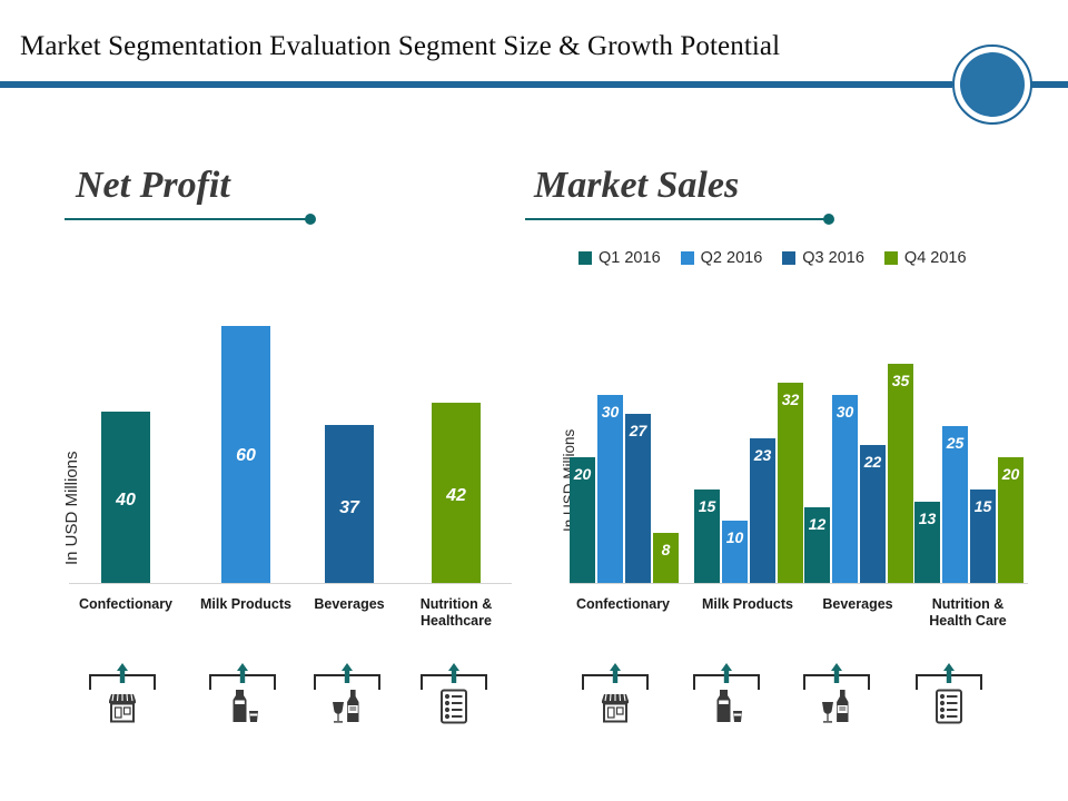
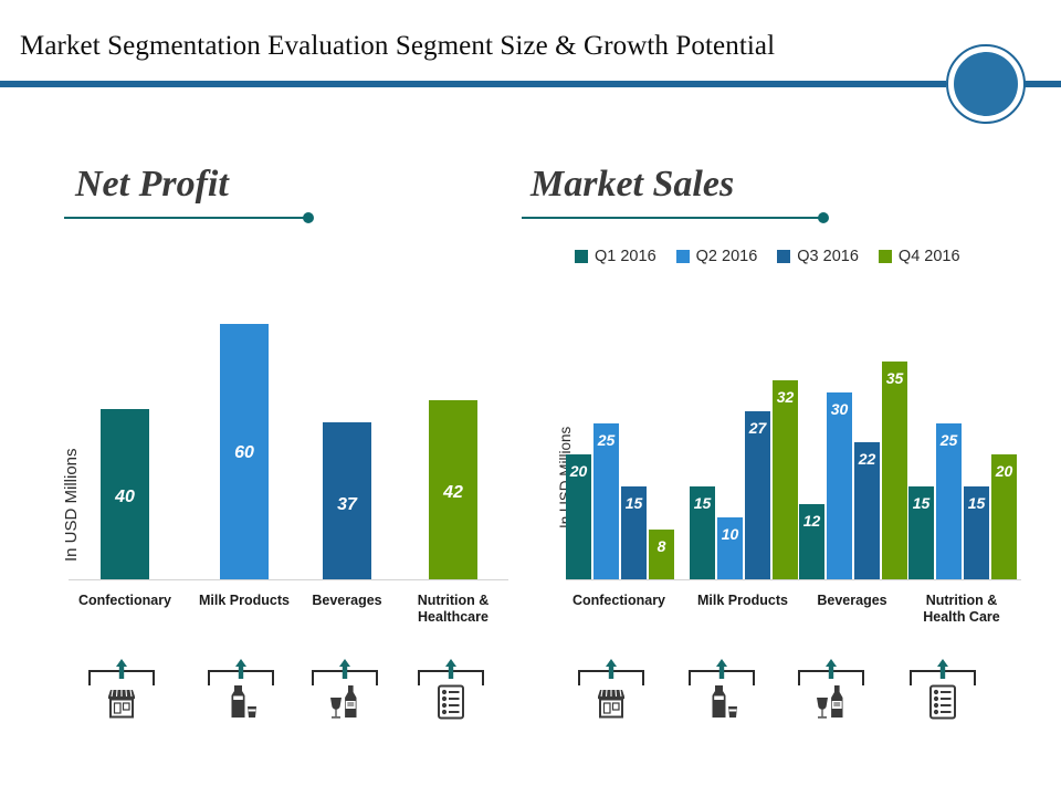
Market Sales/Q2 2016/Confectionary: 30 -> 25
Market Sales/Q3 2016/Confectionary: 27 -> 15
Market Sales/Q3 2016/Milk Products: 23 -> 27
Market Sales/Q1 2016/Nutrition & Health Care: 13 -> 15
